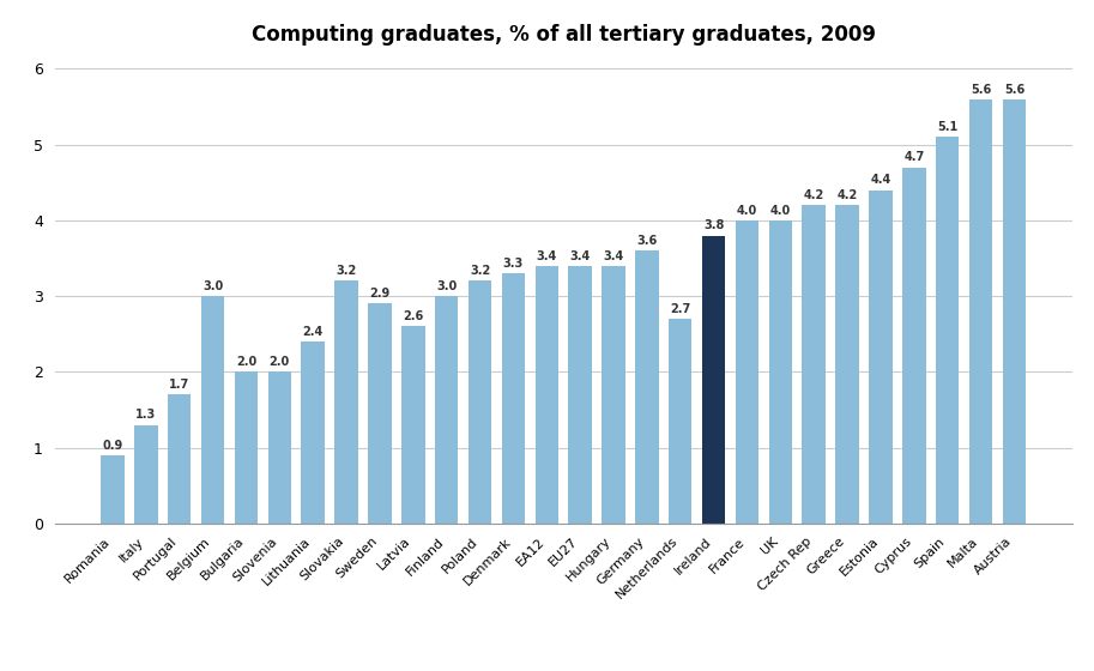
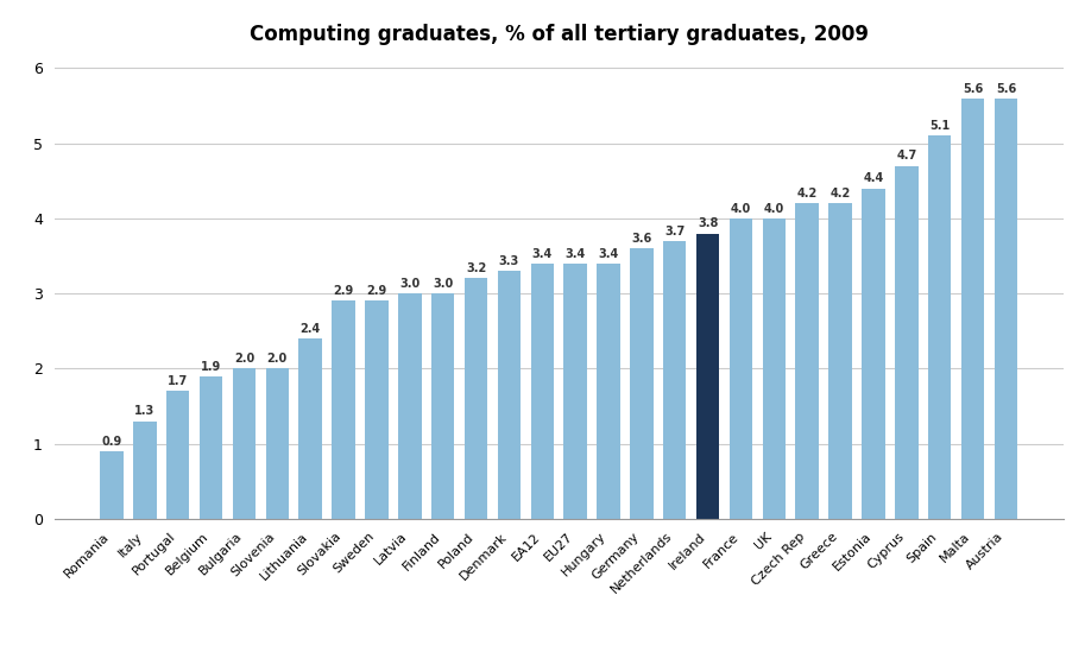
Belgium: 3.0 -> 1.9
Slovakia: 3.2 -> 2.9
Latvia: 2.6 -> 3.0
Netherlands: 2.7 -> 3.7
